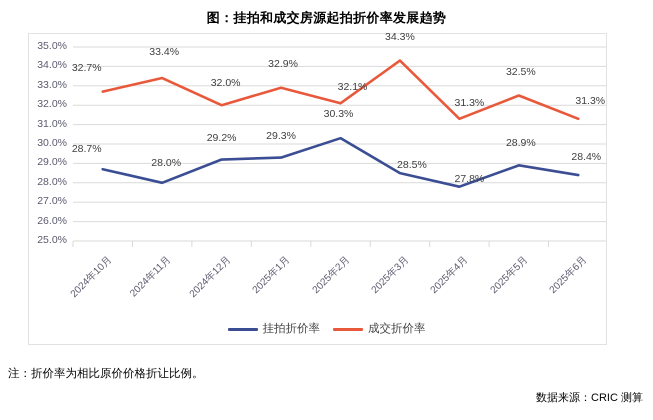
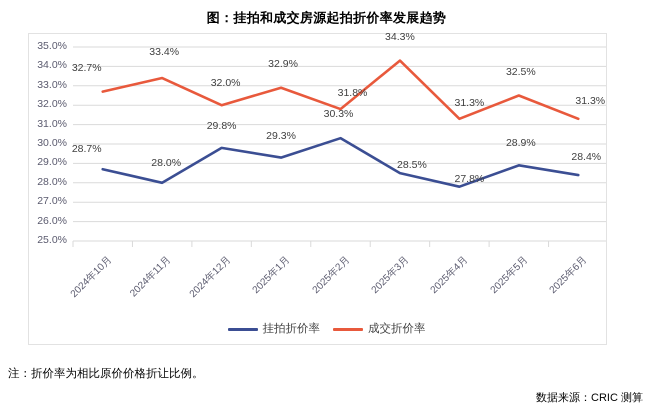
挂拍折价率/2024年12月: 29.2% -> 29.8%
成交折价率/2025年2月: 32.1% -> 31.8%
